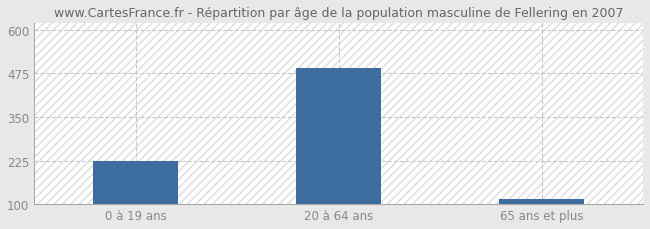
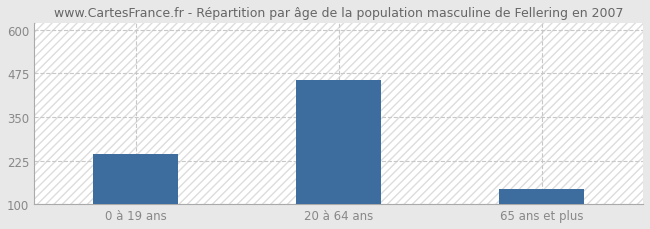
0 à 19 ans: 225 -> 245
20 à 64 ans: 490 -> 455
65 ans et plus: 115 -> 145
